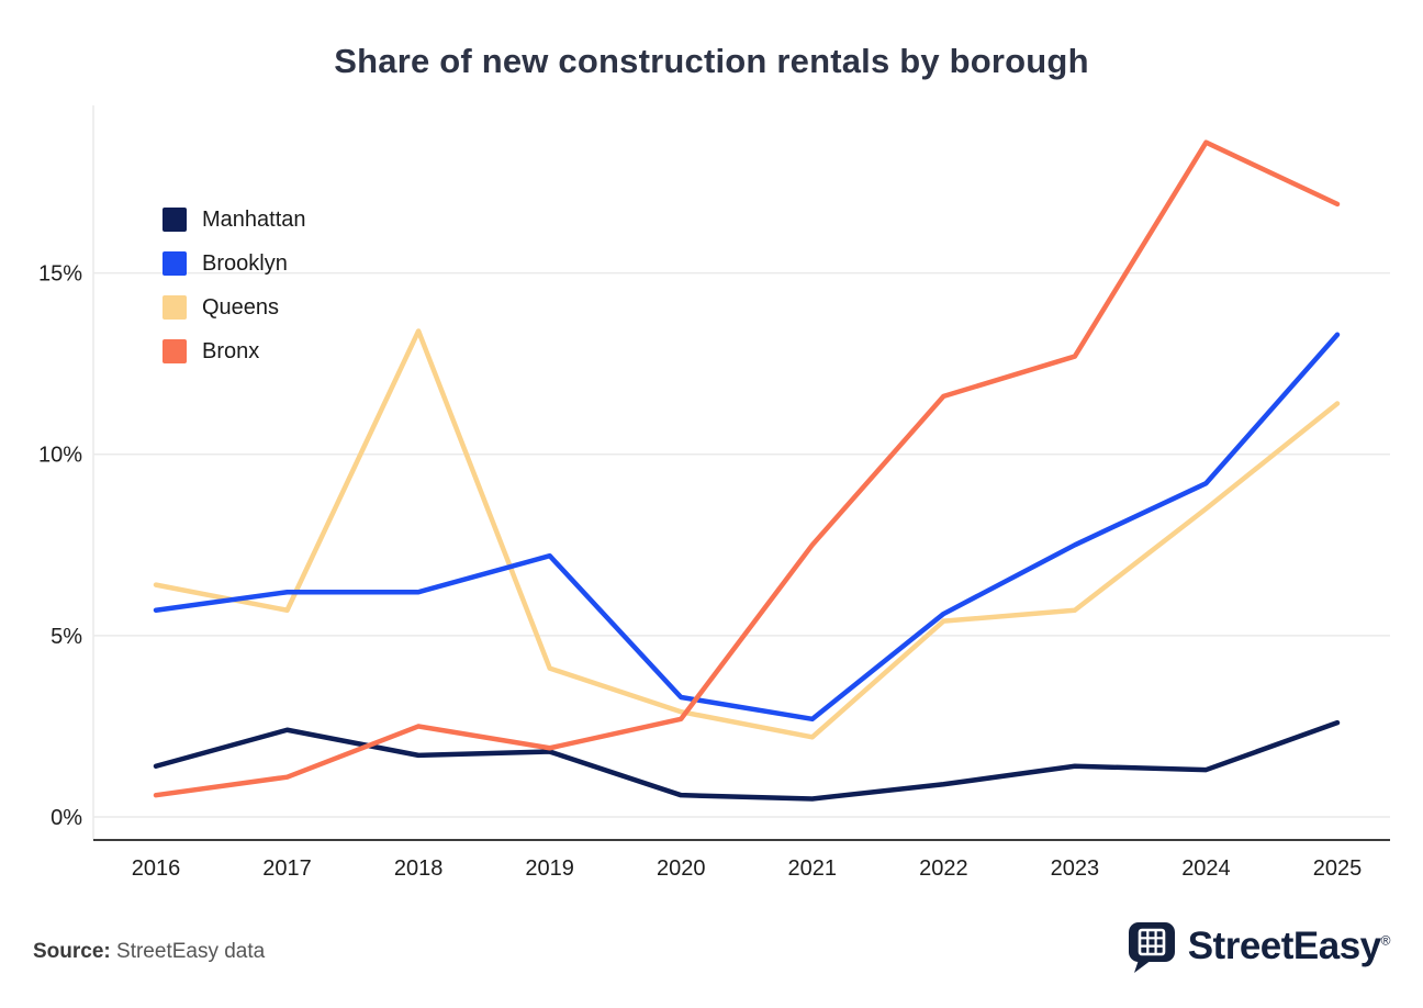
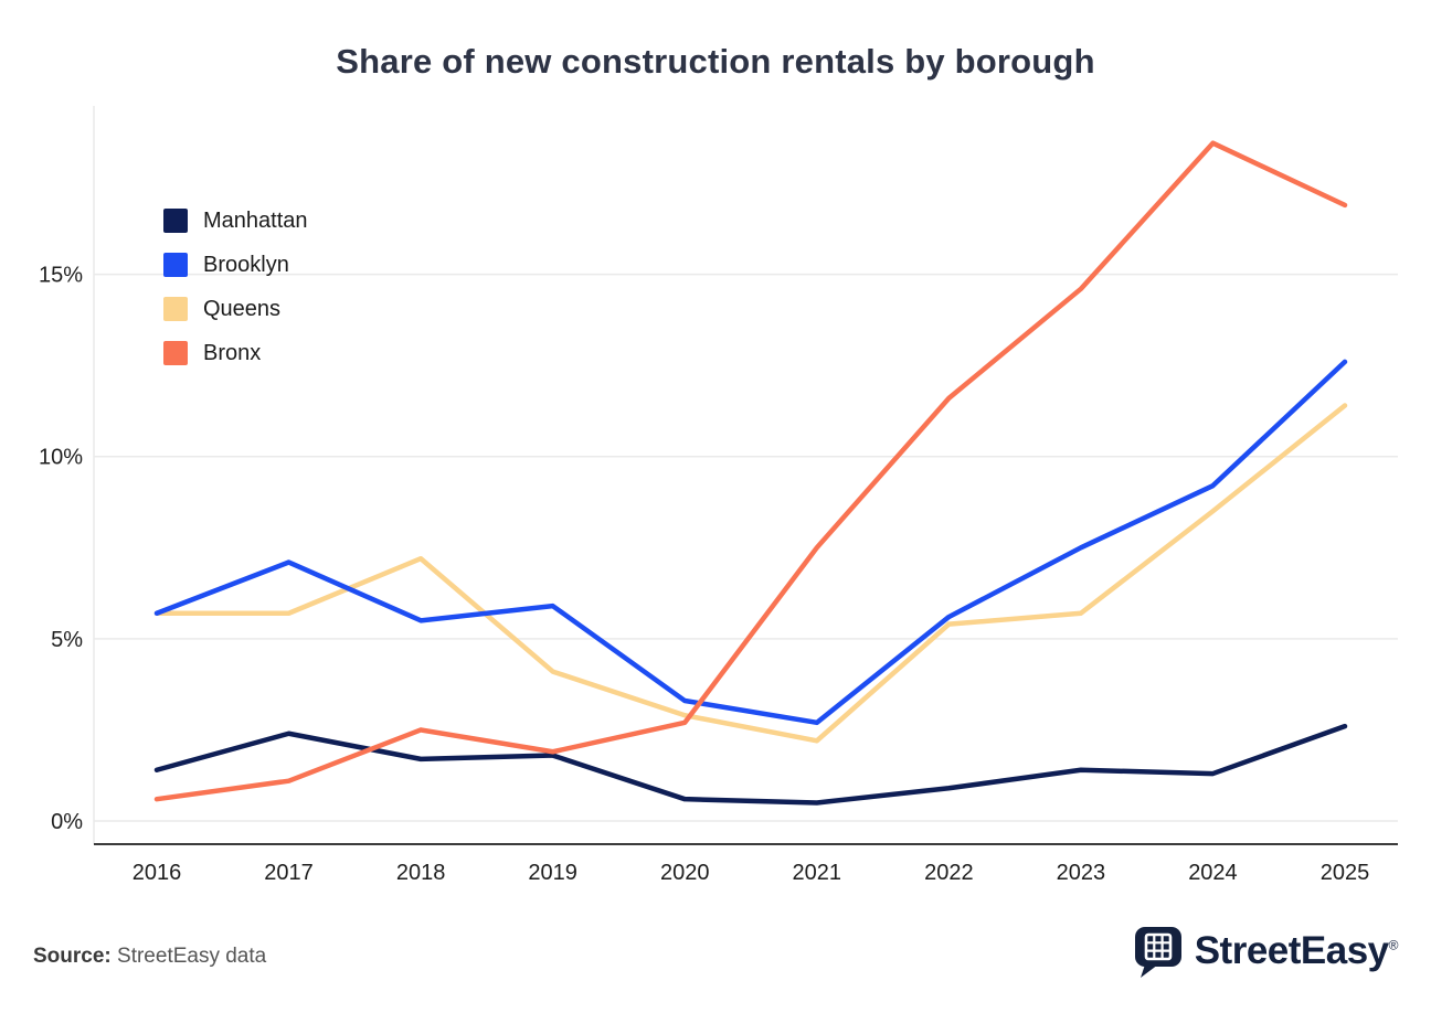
Queens/2016: 6.4% -> 5.7%
Brooklyn/2017: 6.2% -> 7.1%
Brooklyn/2018: 6.2% -> 5.5%
Queens/2018: 13.4% -> 7.2%
Brooklyn/2019: 7.2% -> 5.9%
Bronx/2023: 12.7% -> 14.6%
Brooklyn/2025: 13.3% -> 12.6%
